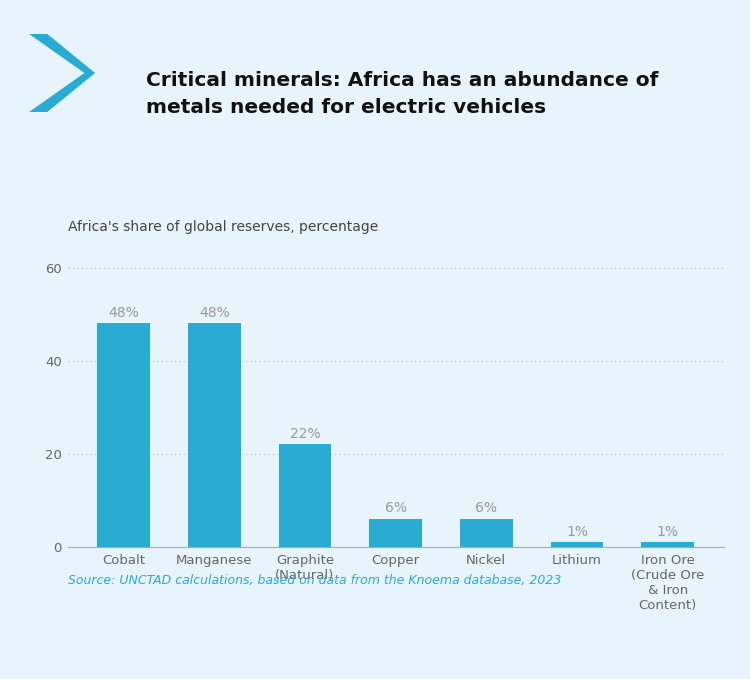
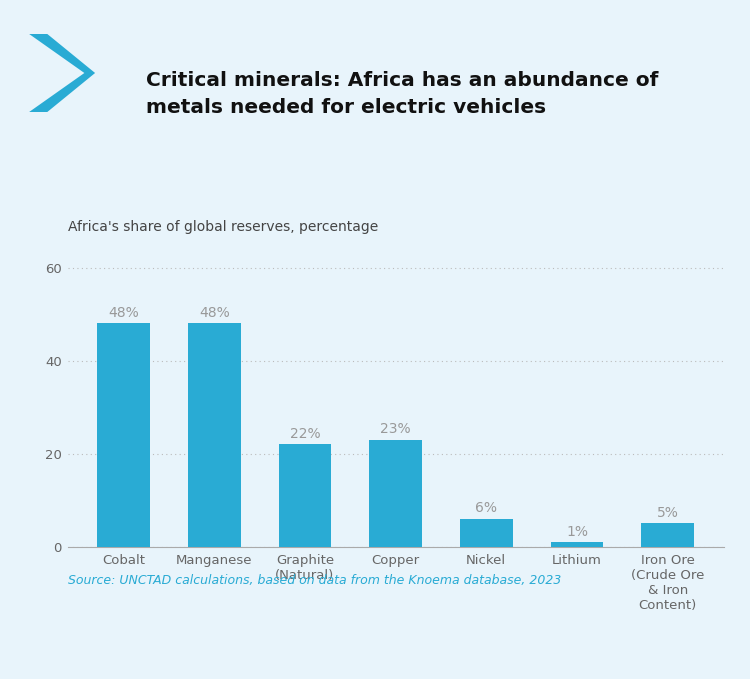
Copper: 6% -> 23%
Iron Ore (Crude Ore & Iron Content): 1% -> 5%
